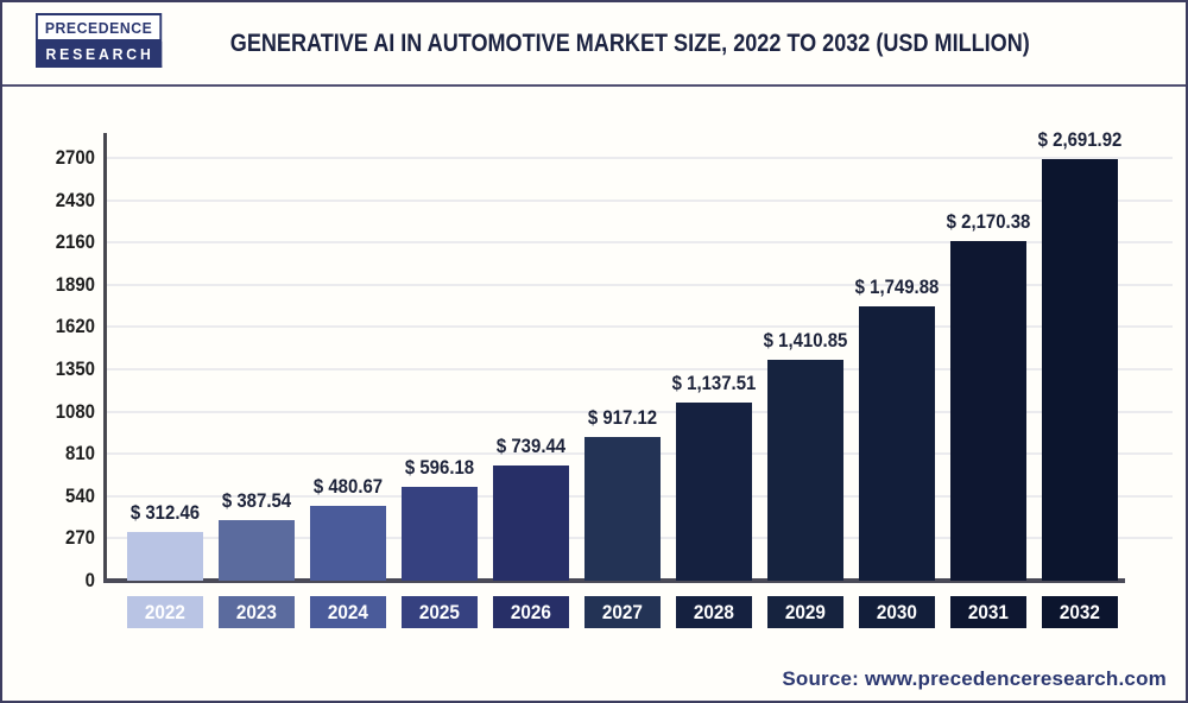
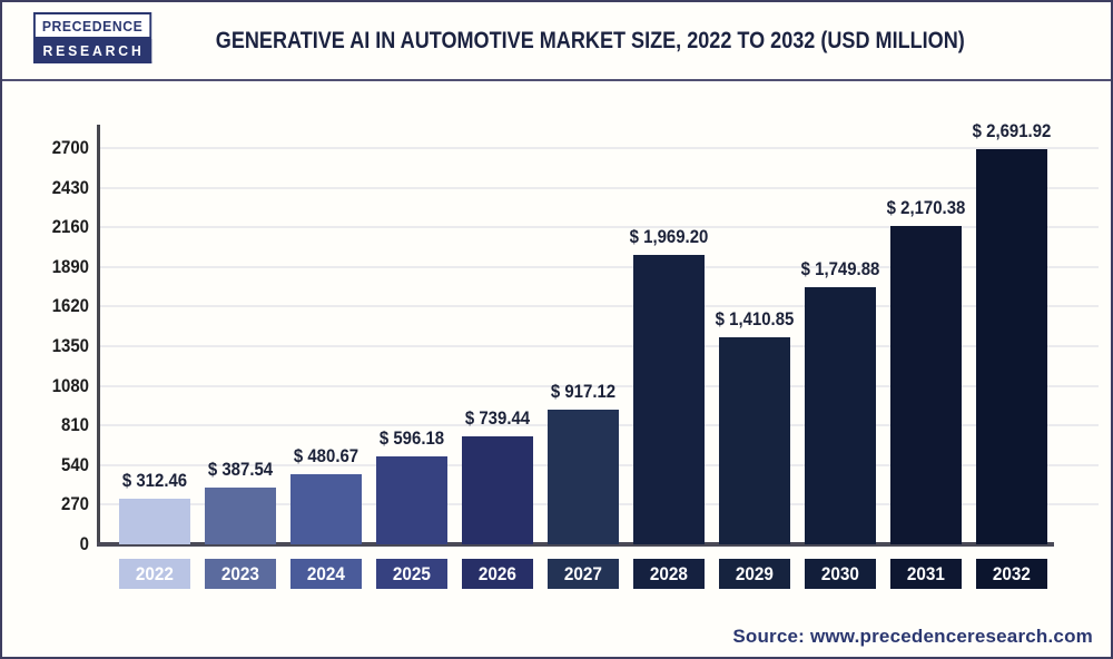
2028: 1,137.51 -> 1,969.20
